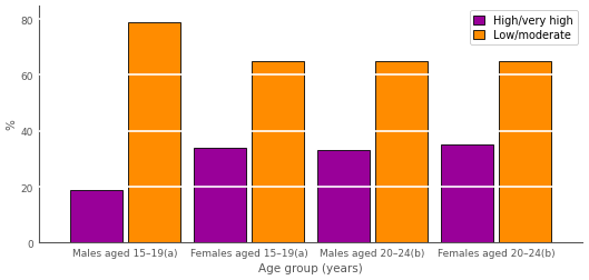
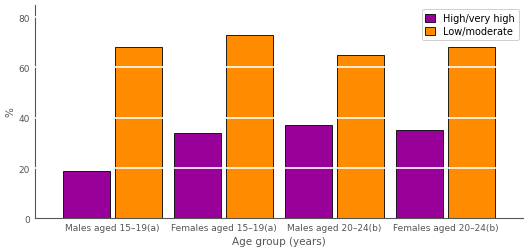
Low/moderate/Males aged 15–19(a): 79 -> 68
Low/moderate/Females aged 15–19(a): 65 -> 73
High/very high/Males aged 20–24(b): 33 -> 37
Low/moderate/Females aged 20–24(b): 65 -> 68
